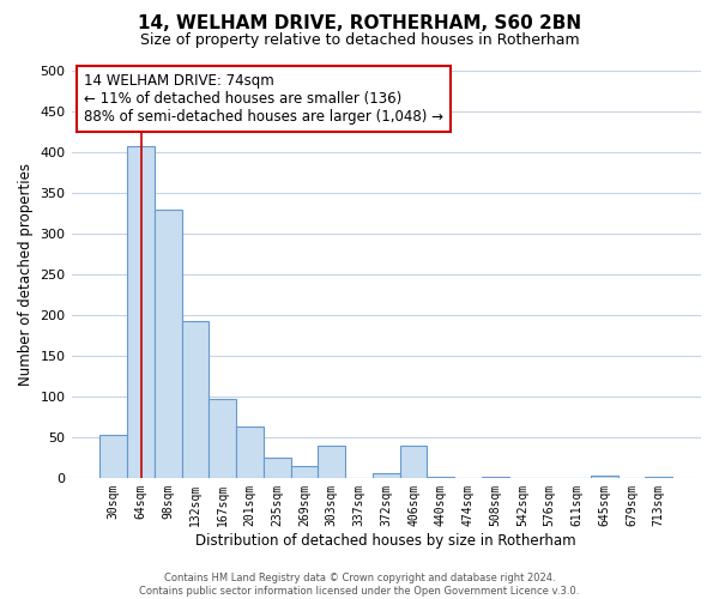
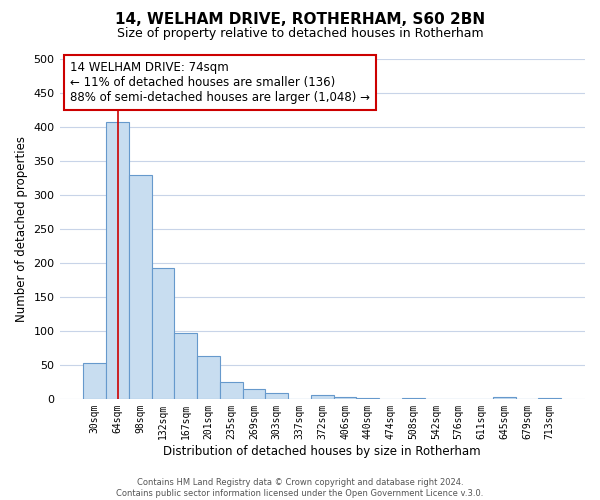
303sqm: 40 -> 8
406sqm: 40 -> 2
